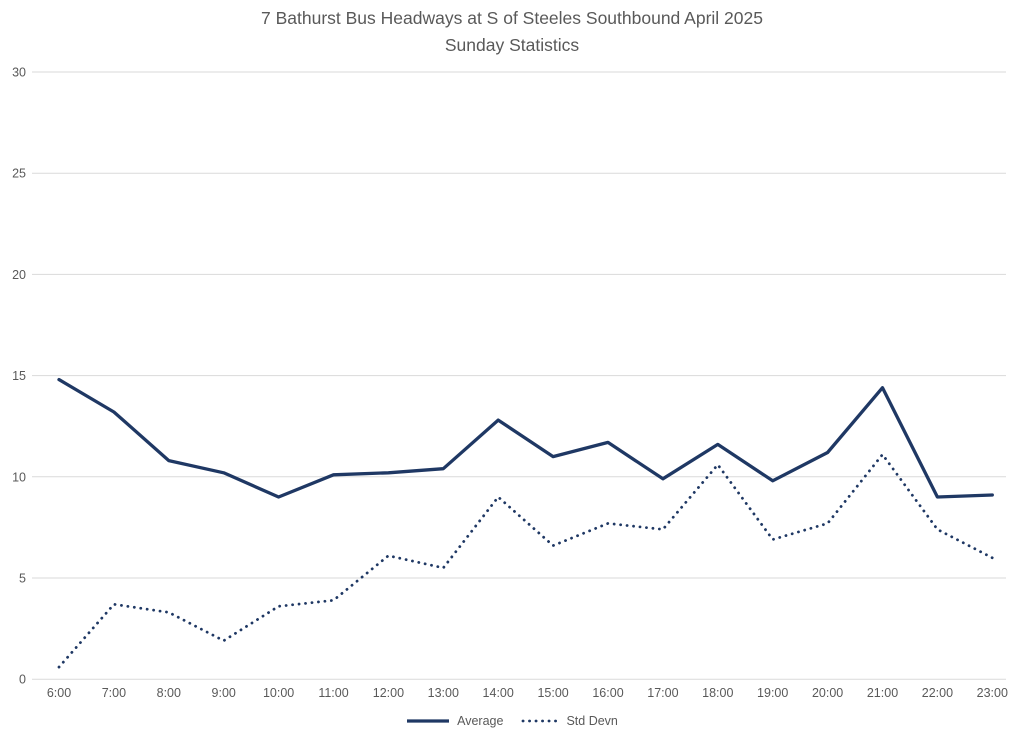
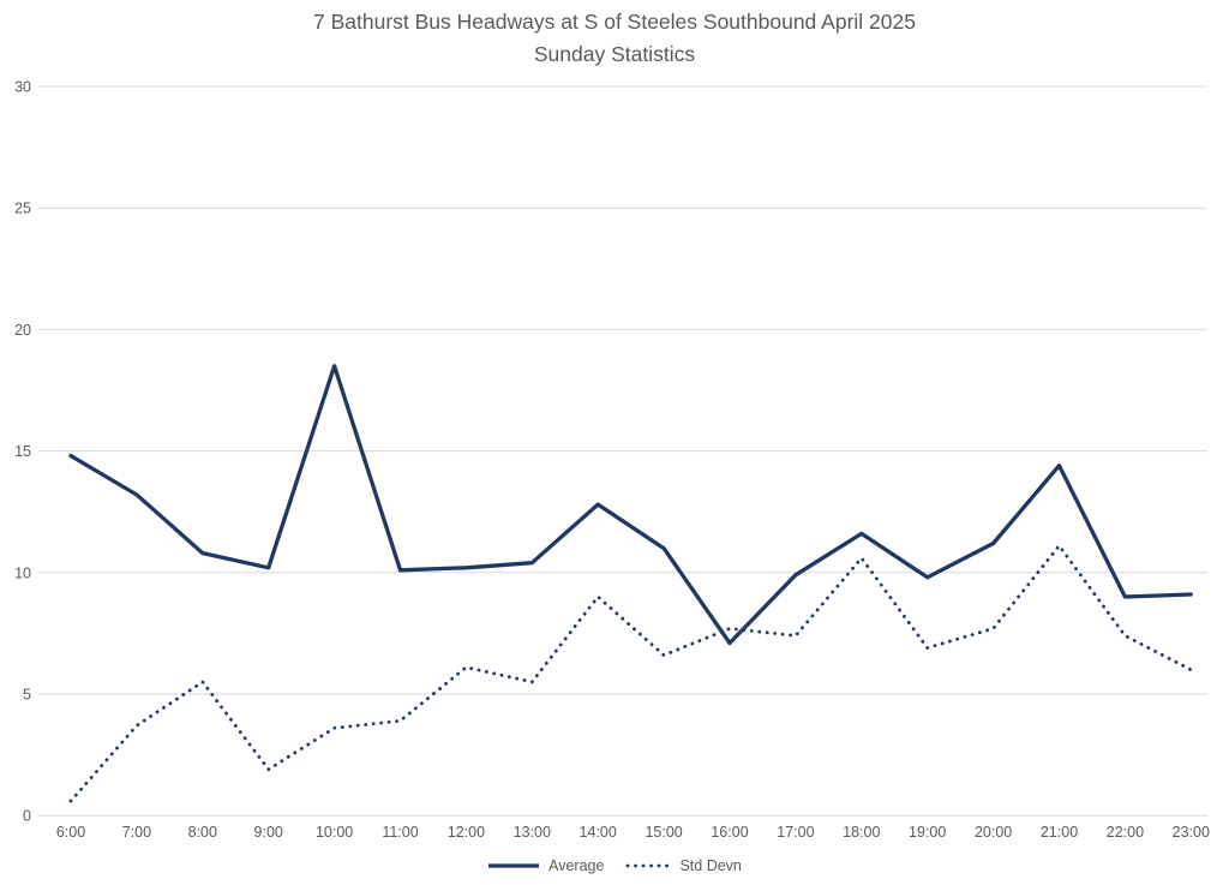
Std Devn/8:00: 3.3 -> 5.5
Average/10:00: 9.0 -> 18.5
Average/16:00: 11.7 -> 7.1
